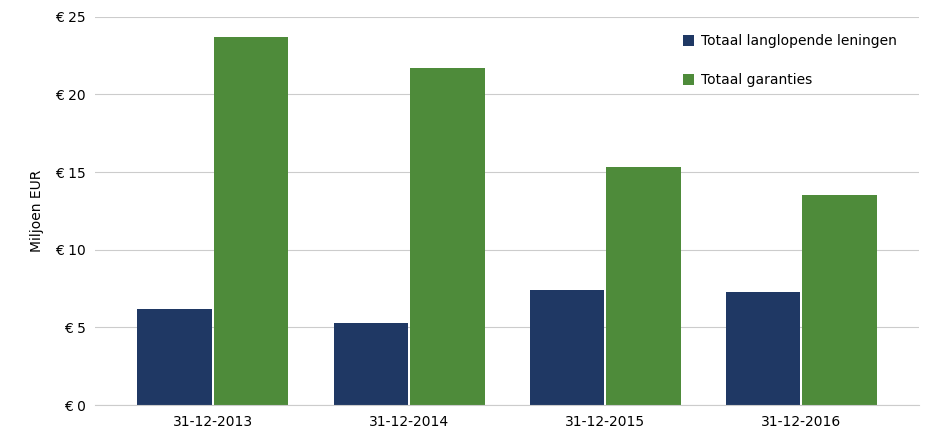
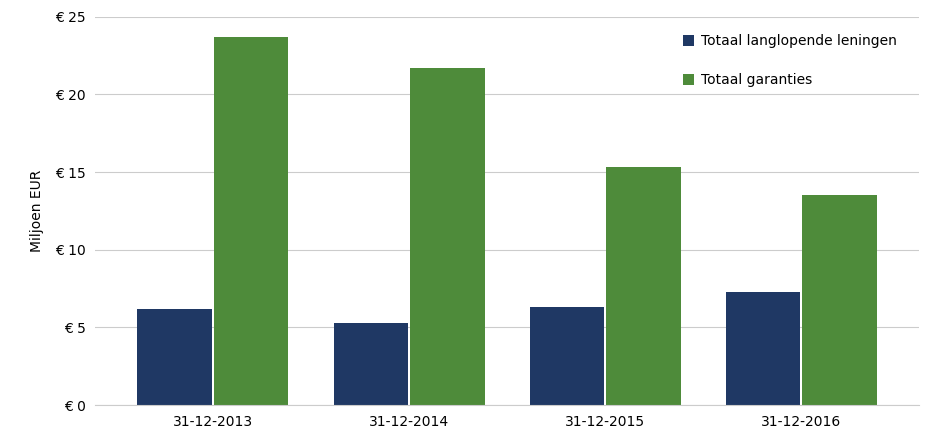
Totaal langlopende leningen/31-12-2015: € 7.4 -> € 6.3
